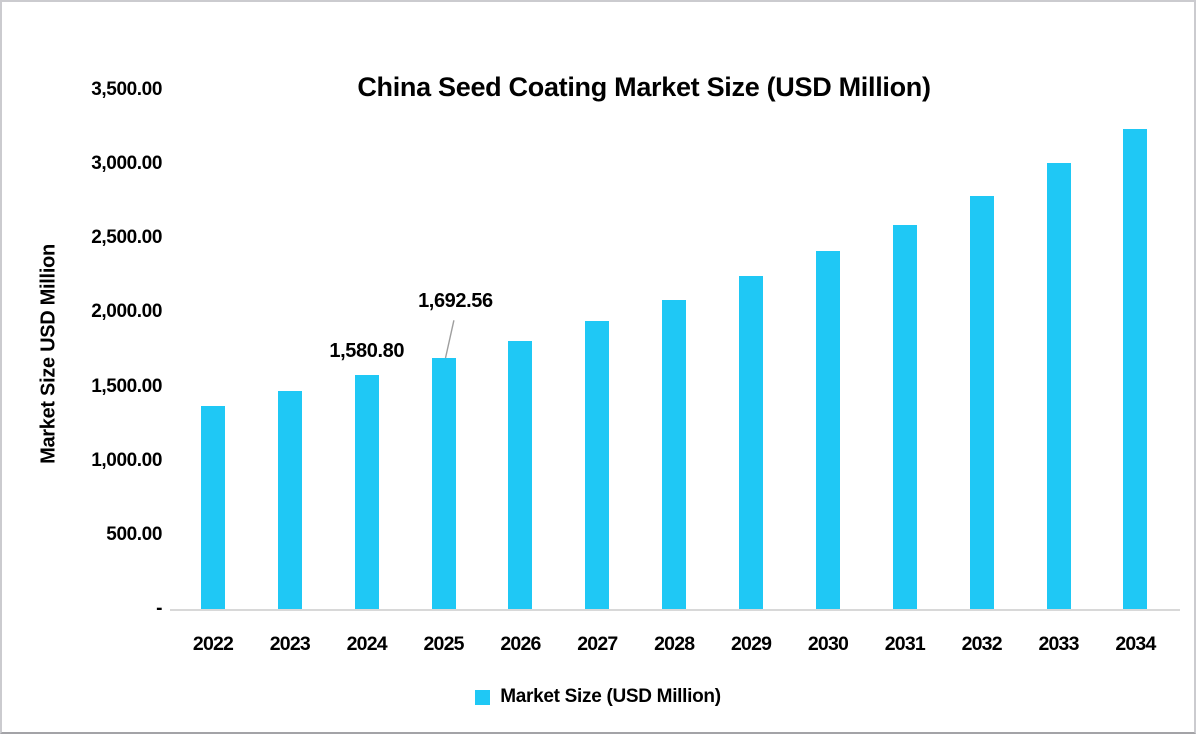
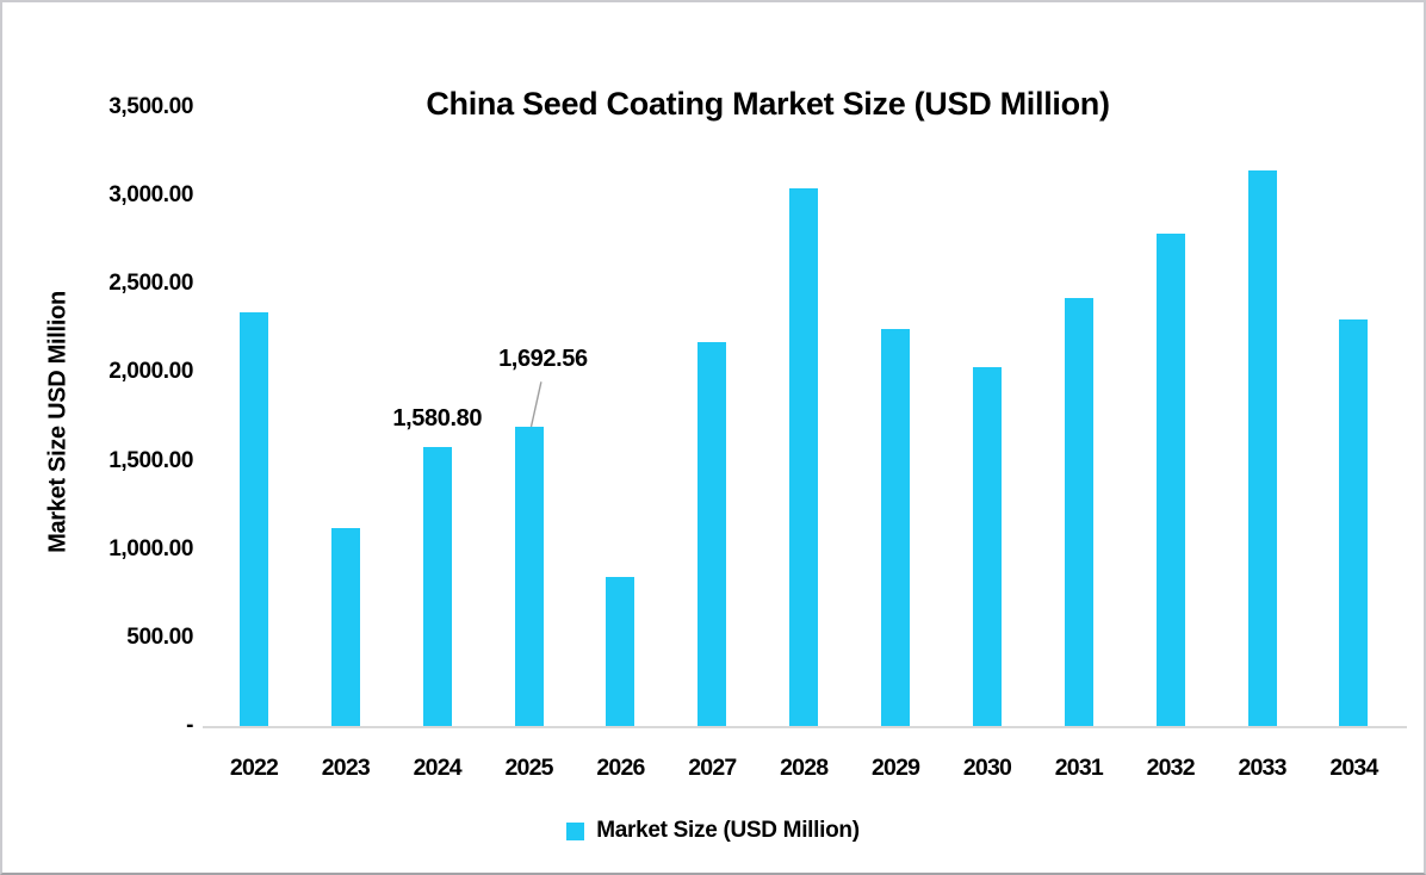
2022: 1370 -> 2340
2023: 1470 -> 1120
2026: 1810 -> 840
2027: 1940 -> 2170
2028: 2080 -> 3040
2030: 2420 -> 2030
2031: 2590 -> 2420
2033: 3000 -> 3140
2034: 3240 -> 2300
